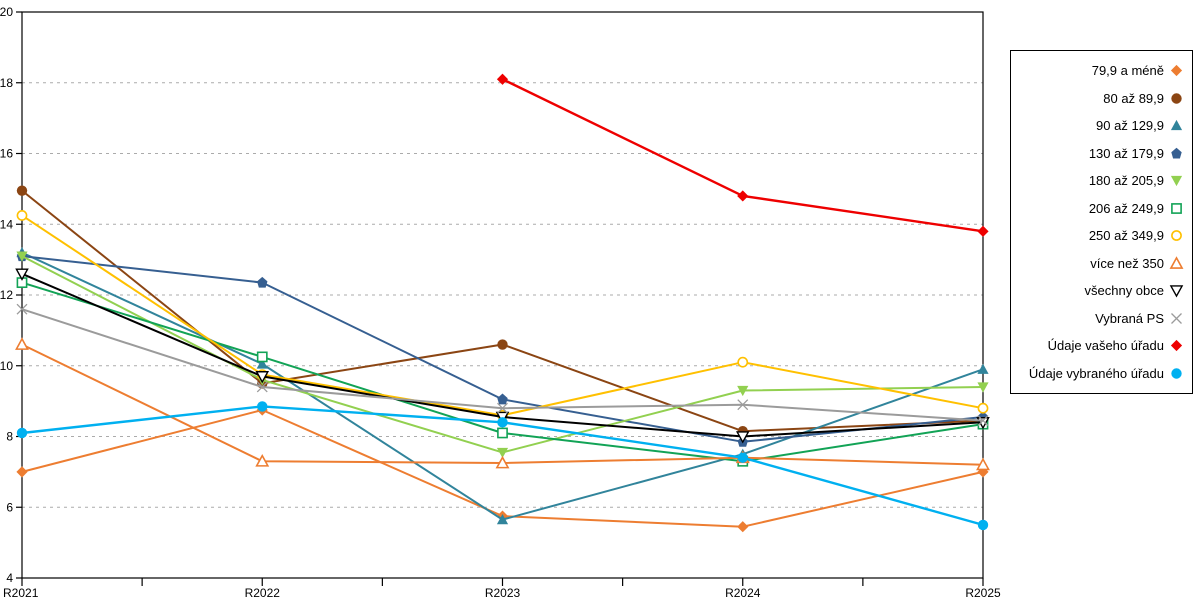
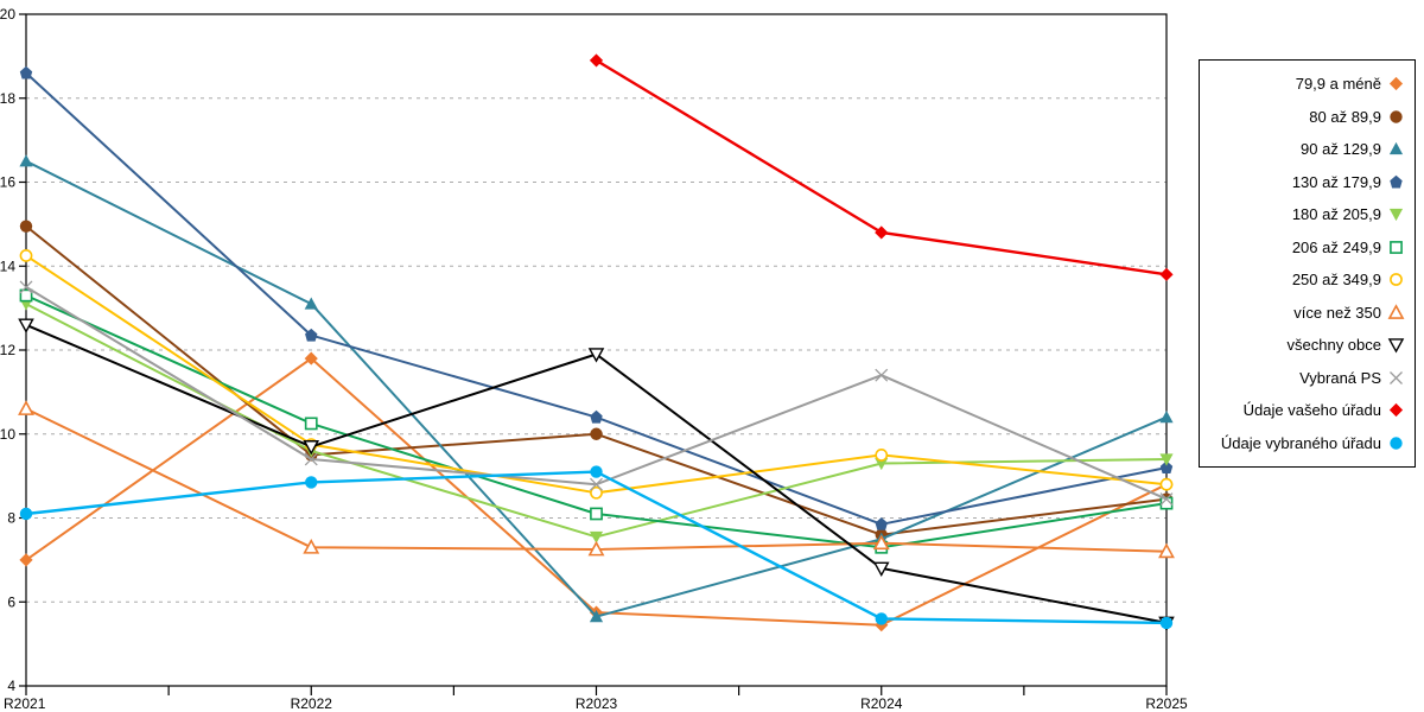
90 až 129,9/R2021: 13.2 -> 16.5
130 až 179,9/R2021: 13.1 -> 18.6
206 až 249,9/R2021: 12.3 -> 13.3
Vybraná PS/R2021: 11.6 -> 13.5
79,9 a méně/R2022: 8.8 -> 11.8
90 až 129,9/R2022: 10.1 -> 13.1
80 až 89,9/R2023: 10.6 -> 10.0
130 až 179,9/R2023: 9.1 -> 10.4
všechny obce/R2023: 8.6 -> 11.9
Údaje vašeho úřadu/R2023: 18.1 -> 18.9
Údaje vybraného úřadu/R2023: 8.4 -> 9.1
80 až 89,9/R2024: 8.2 -> 7.6
250 až 349,9/R2024: 10.1 -> 9.5
všechny obce/R2024: 8.0 -> 6.8
Vybraná PS/R2024: 8.9 -> 11.4
Údaje vybraného úřadu/R2024: 7.4 -> 5.6
79,9 a méně/R2025: 7.0 -> 8.8
90 až 129,9/R2025: 9.9 -> 10.4
130 až 179,9/R2025: 8.6 -> 9.2
všechny obce/R2025: 8.4 -> 5.5
